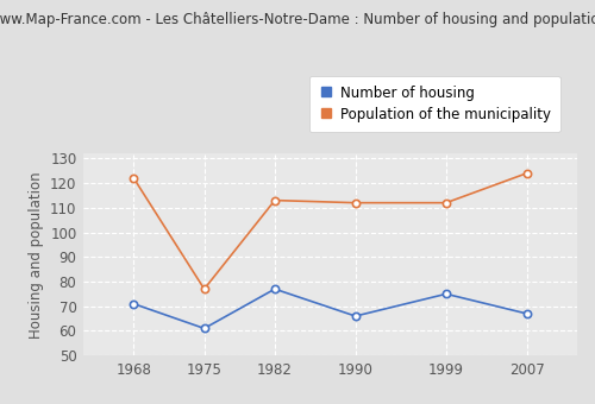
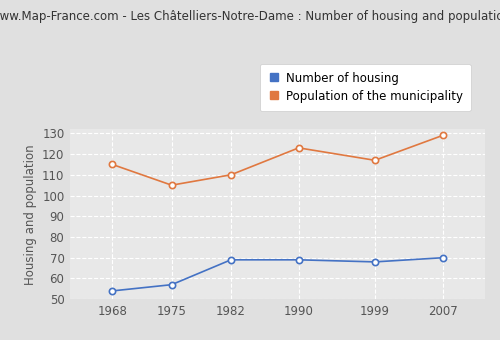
Number of housing/1968: 71 -> 54
Population of the municipality/1968: 122 -> 115
Number of housing/1975: 61 -> 57
Population of the municipality/1975: 77 -> 105
Number of housing/1982: 77 -> 69
Population of the municipality/1982: 113 -> 110
Number of housing/1990: 66 -> 69
Population of the municipality/1990: 112 -> 123
Number of housing/1999: 75 -> 68
Population of the municipality/1999: 112 -> 117
Number of housing/2007: 67 -> 70
Population of the municipality/2007: 124 -> 129
